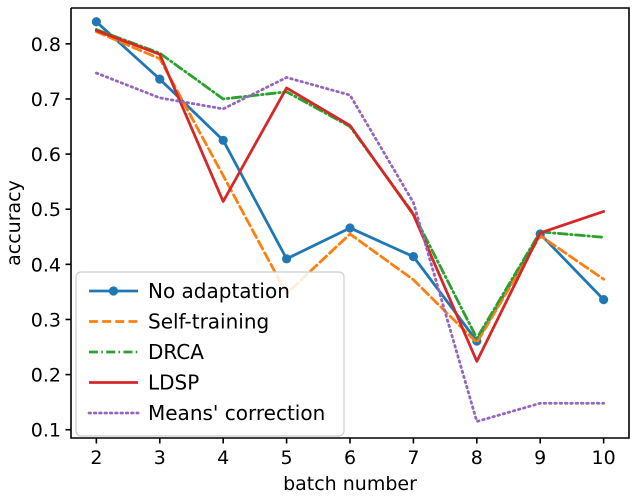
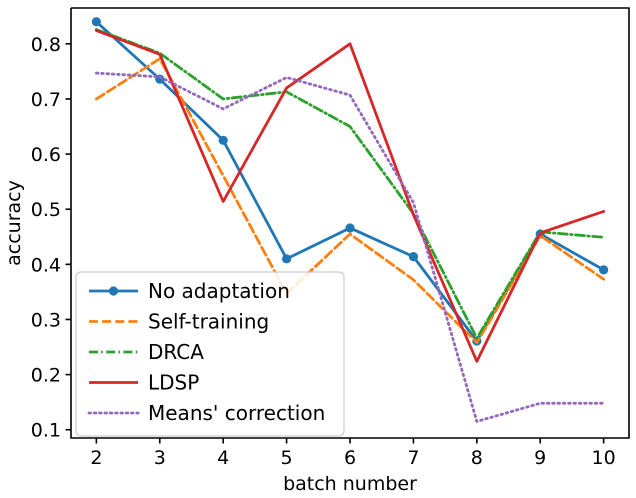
Self-training/2: 0.82 -> 0.70
Means' correction/3: 0.70 -> 0.74
LDSP/6: 0.65 -> 0.80
No adaptation/10: 0.34 -> 0.39
